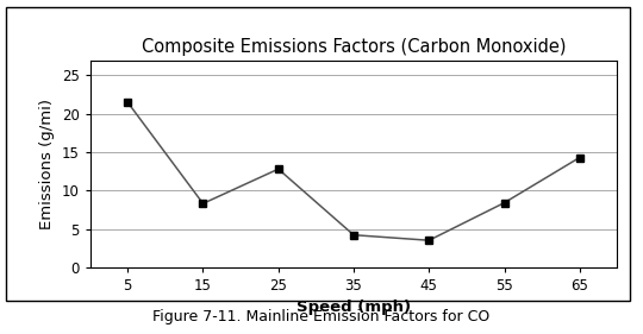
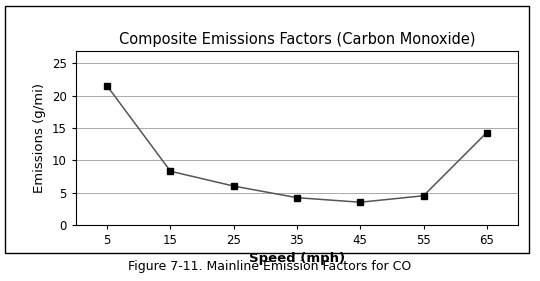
25: 12.8 -> 6.0
55: 8.4 -> 4.5
